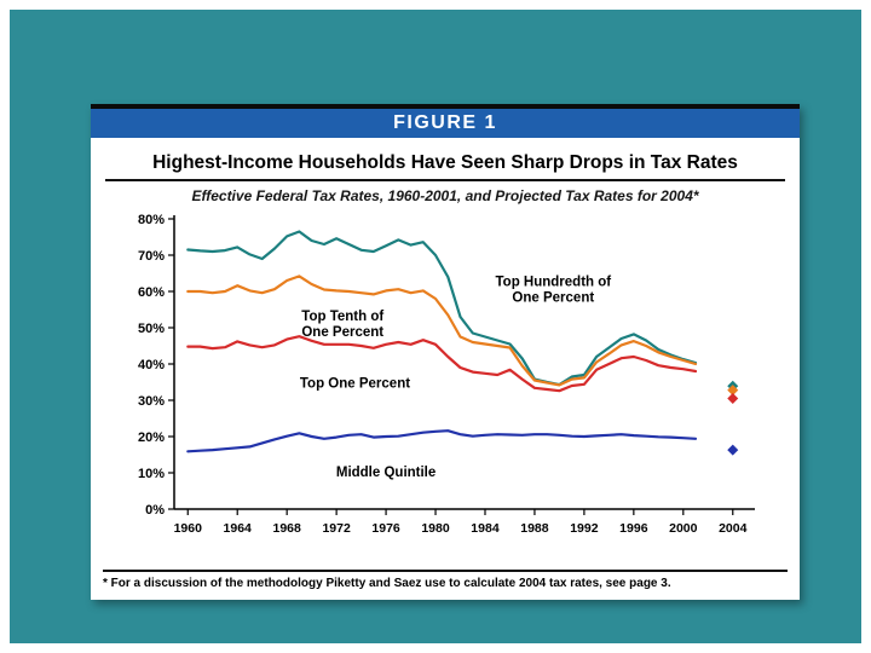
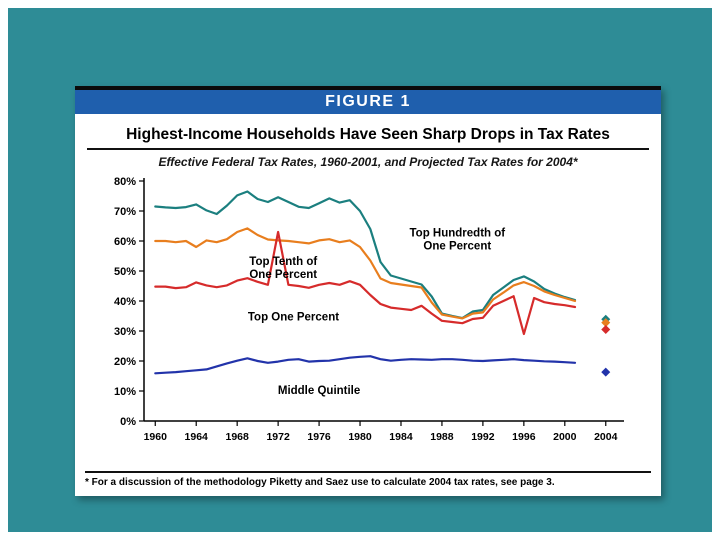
Top Tenth of One Percent/1964: 62% -> 58%
Top One Percent/1972: 45% -> 63%
Top One Percent/1996: 42% -> 29%
